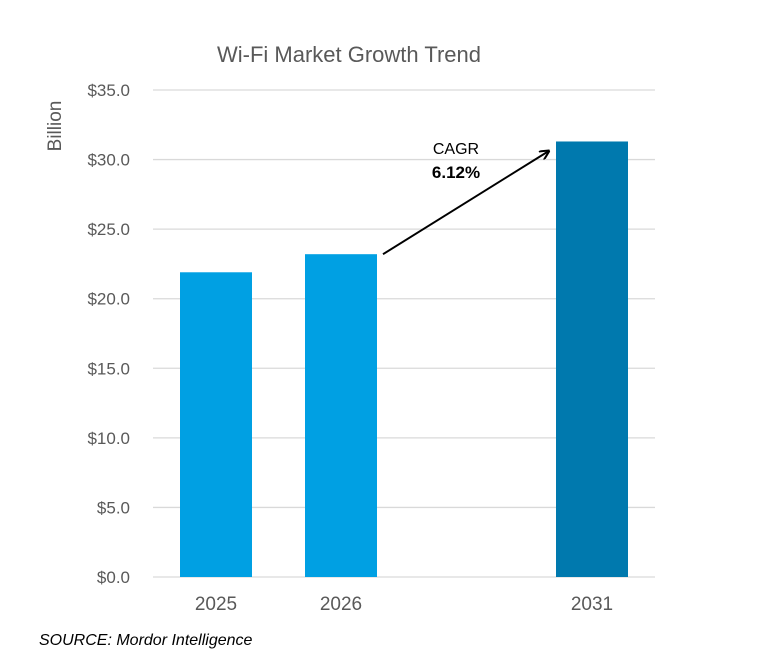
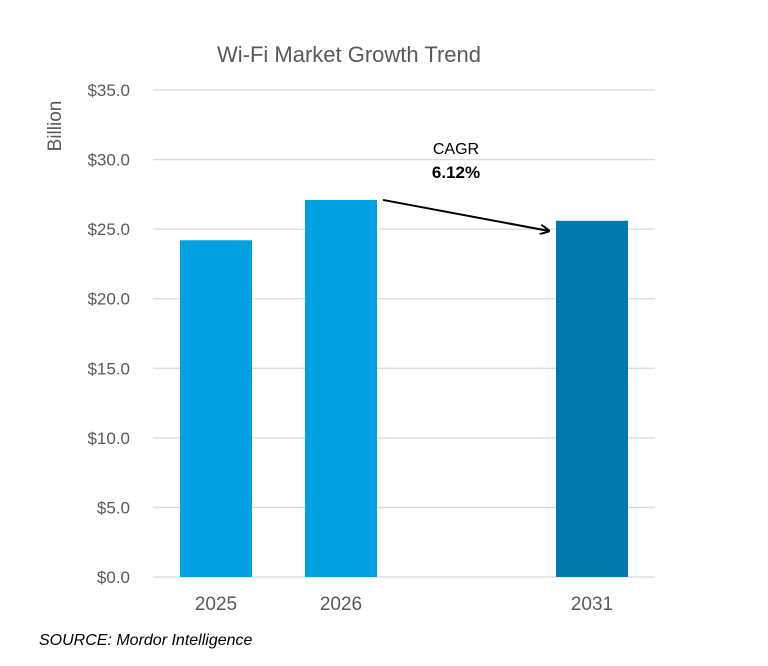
2025: $21.9 -> $24.2
2026: $23.2 -> $27.1
2031: $31.3 -> $25.6
